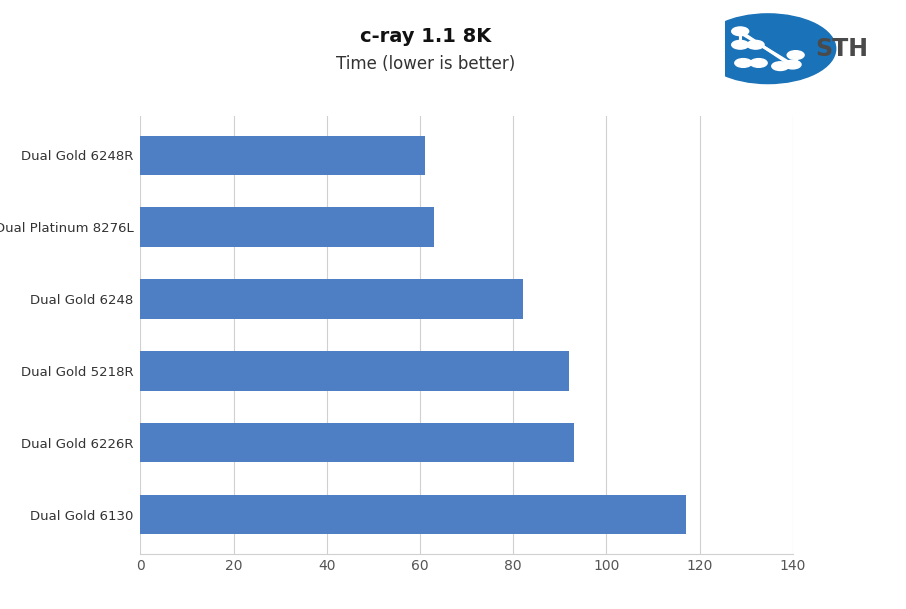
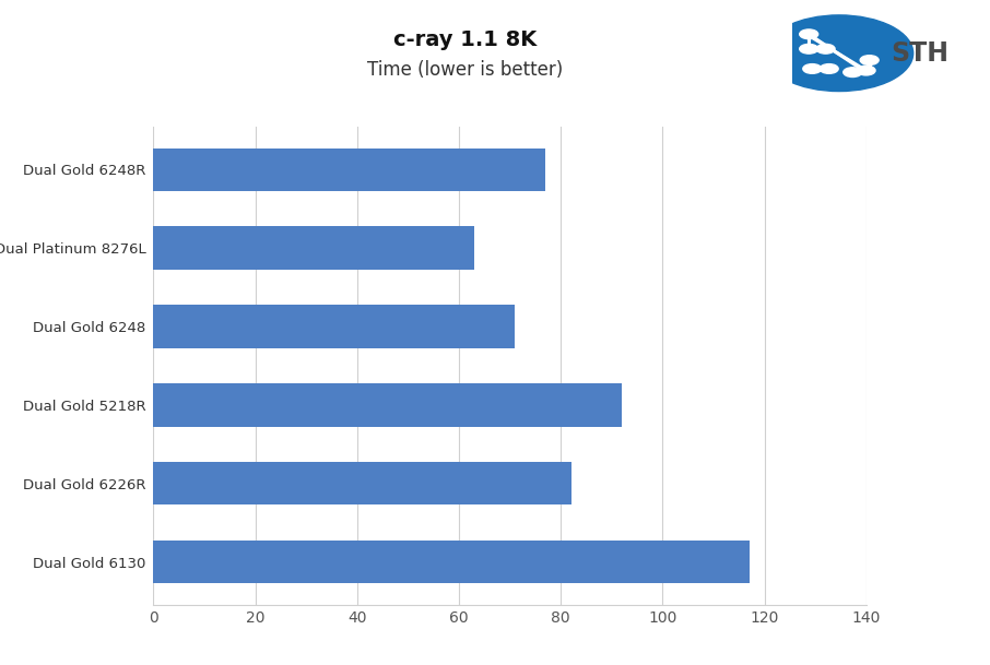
Dual Gold 6248R: 61 -> 77
Dual Gold 6248: 82 -> 71
Dual Gold 6226R: 93 -> 82
